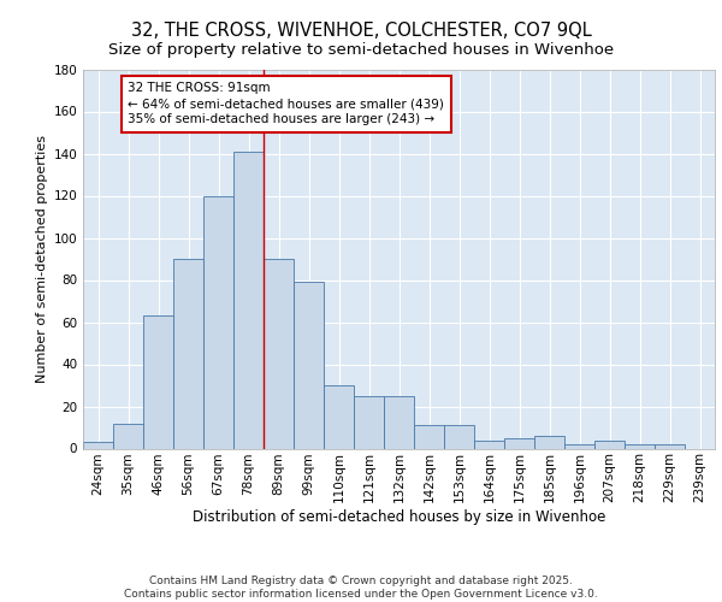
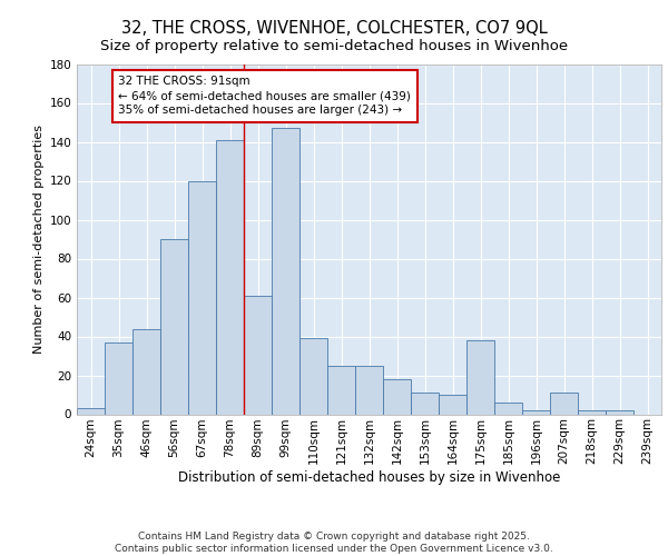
35sqm: 12 -> 37
46sqm: 63 -> 44
89sqm: 90 -> 61
99sqm: 79 -> 147
110sqm: 30 -> 39
142sqm: 11 -> 18
164sqm: 4 -> 10
175sqm: 5 -> 38
207sqm: 4 -> 11
